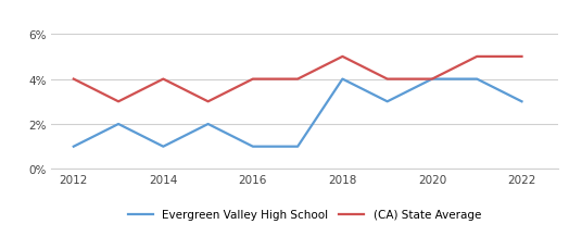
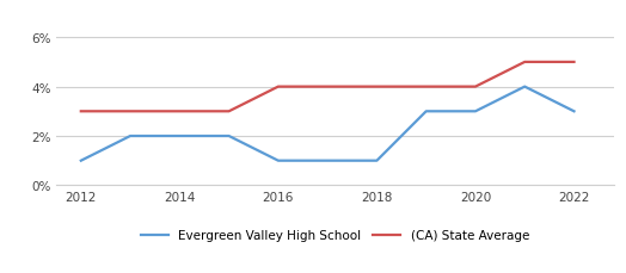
(CA) State Average/2012: 4% -> 3%
Evergreen Valley High School/2014: 1% -> 2%
(CA) State Average/2014: 4% -> 3%
Evergreen Valley High School/2018: 4% -> 1%
(CA) State Average/2018: 5% -> 4%
Evergreen Valley High School/2020: 4% -> 3%
